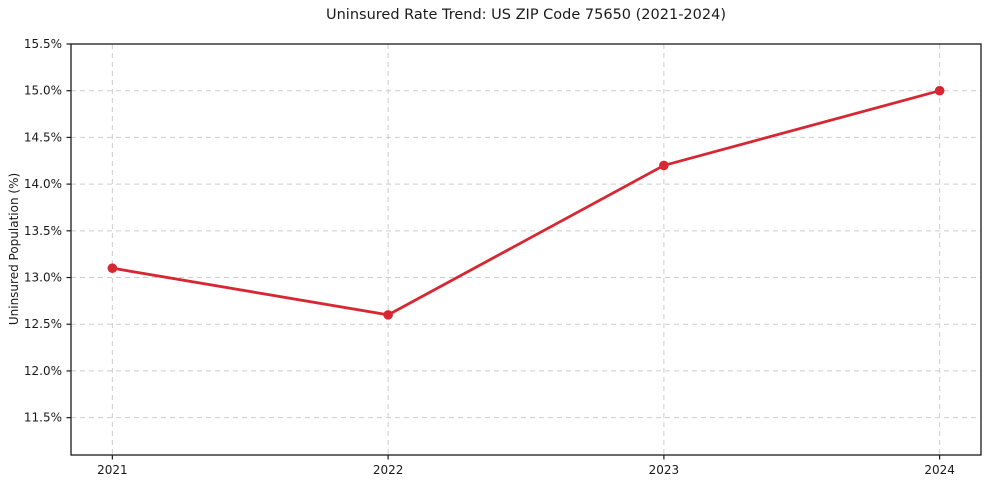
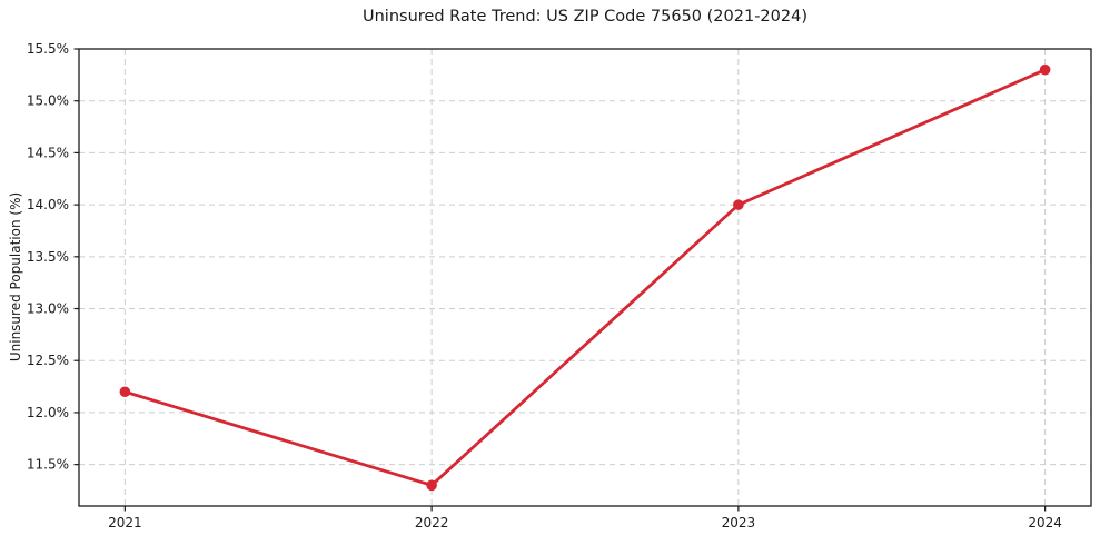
2021: 13.1% -> 12.2%
2022: 12.6% -> 11.3%
2023: 14.2% -> 14.0%
2024: 15.0% -> 15.3%
